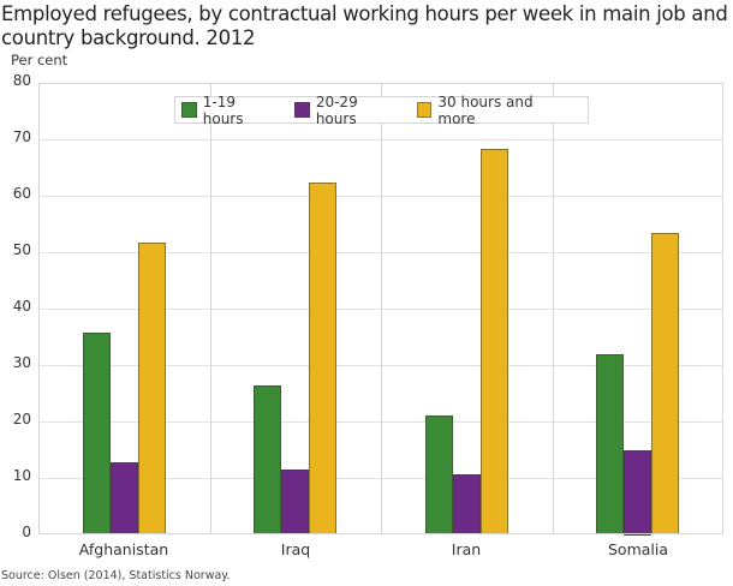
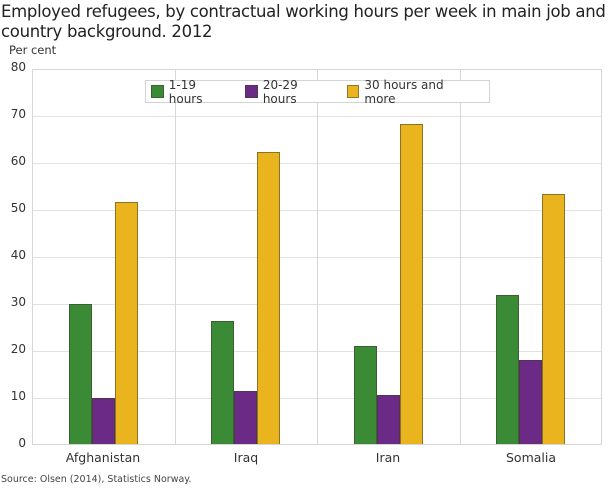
1-19 hours/Afghanistan: 36 -> 30
20-29 hours/Afghanistan: 13 -> 10
20-29 hours/Somalia: 15 -> 18
